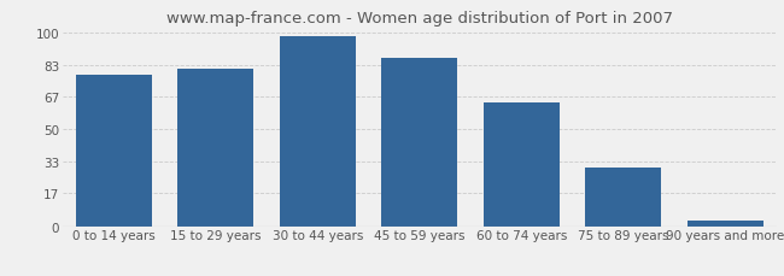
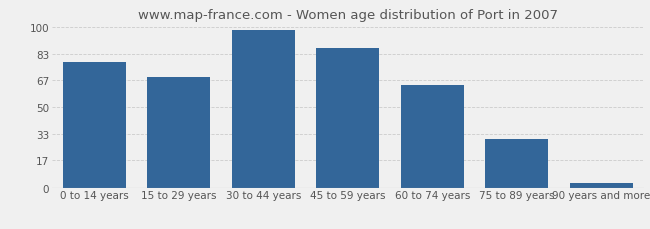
15 to 29 years: 81 -> 69
